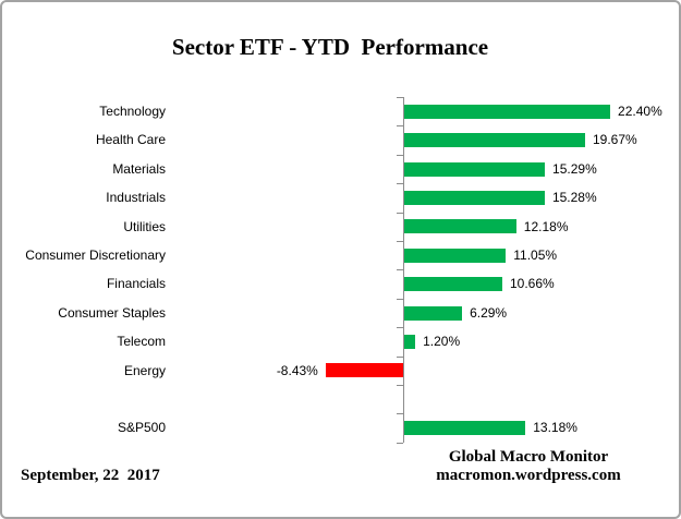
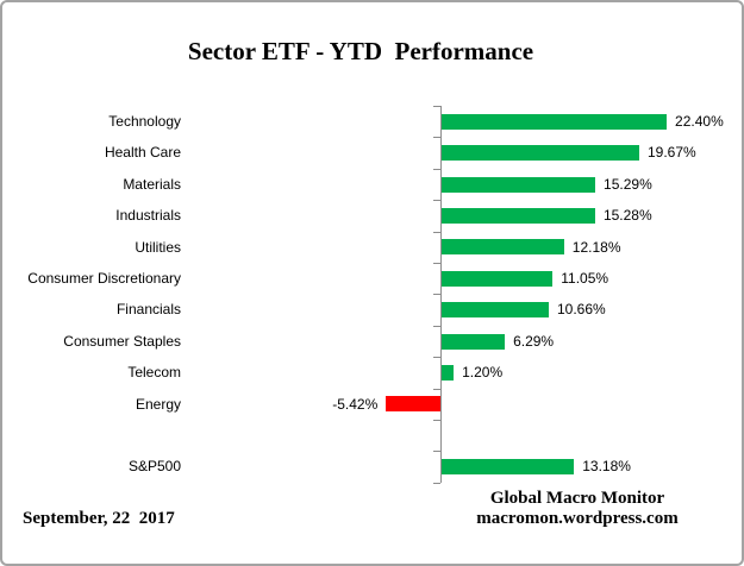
Energy: -8.43% -> -5.42%
